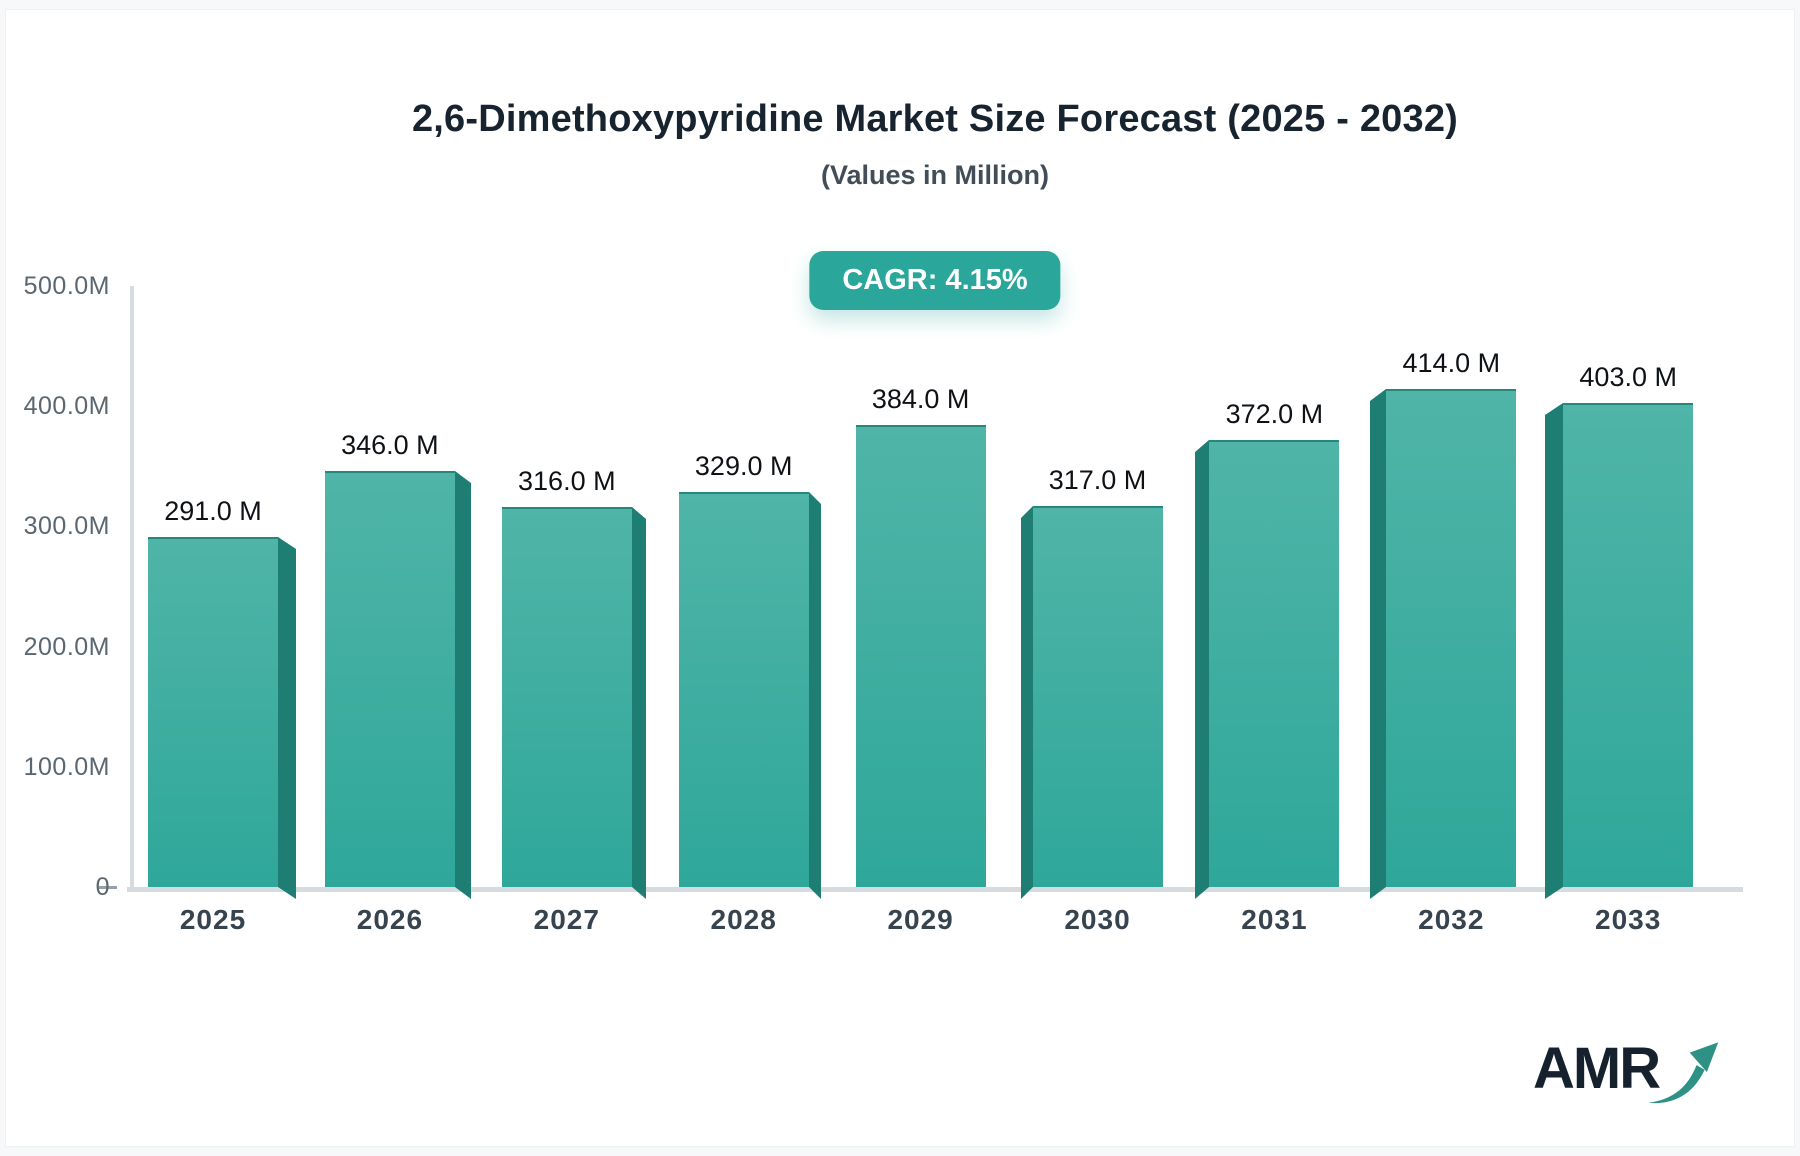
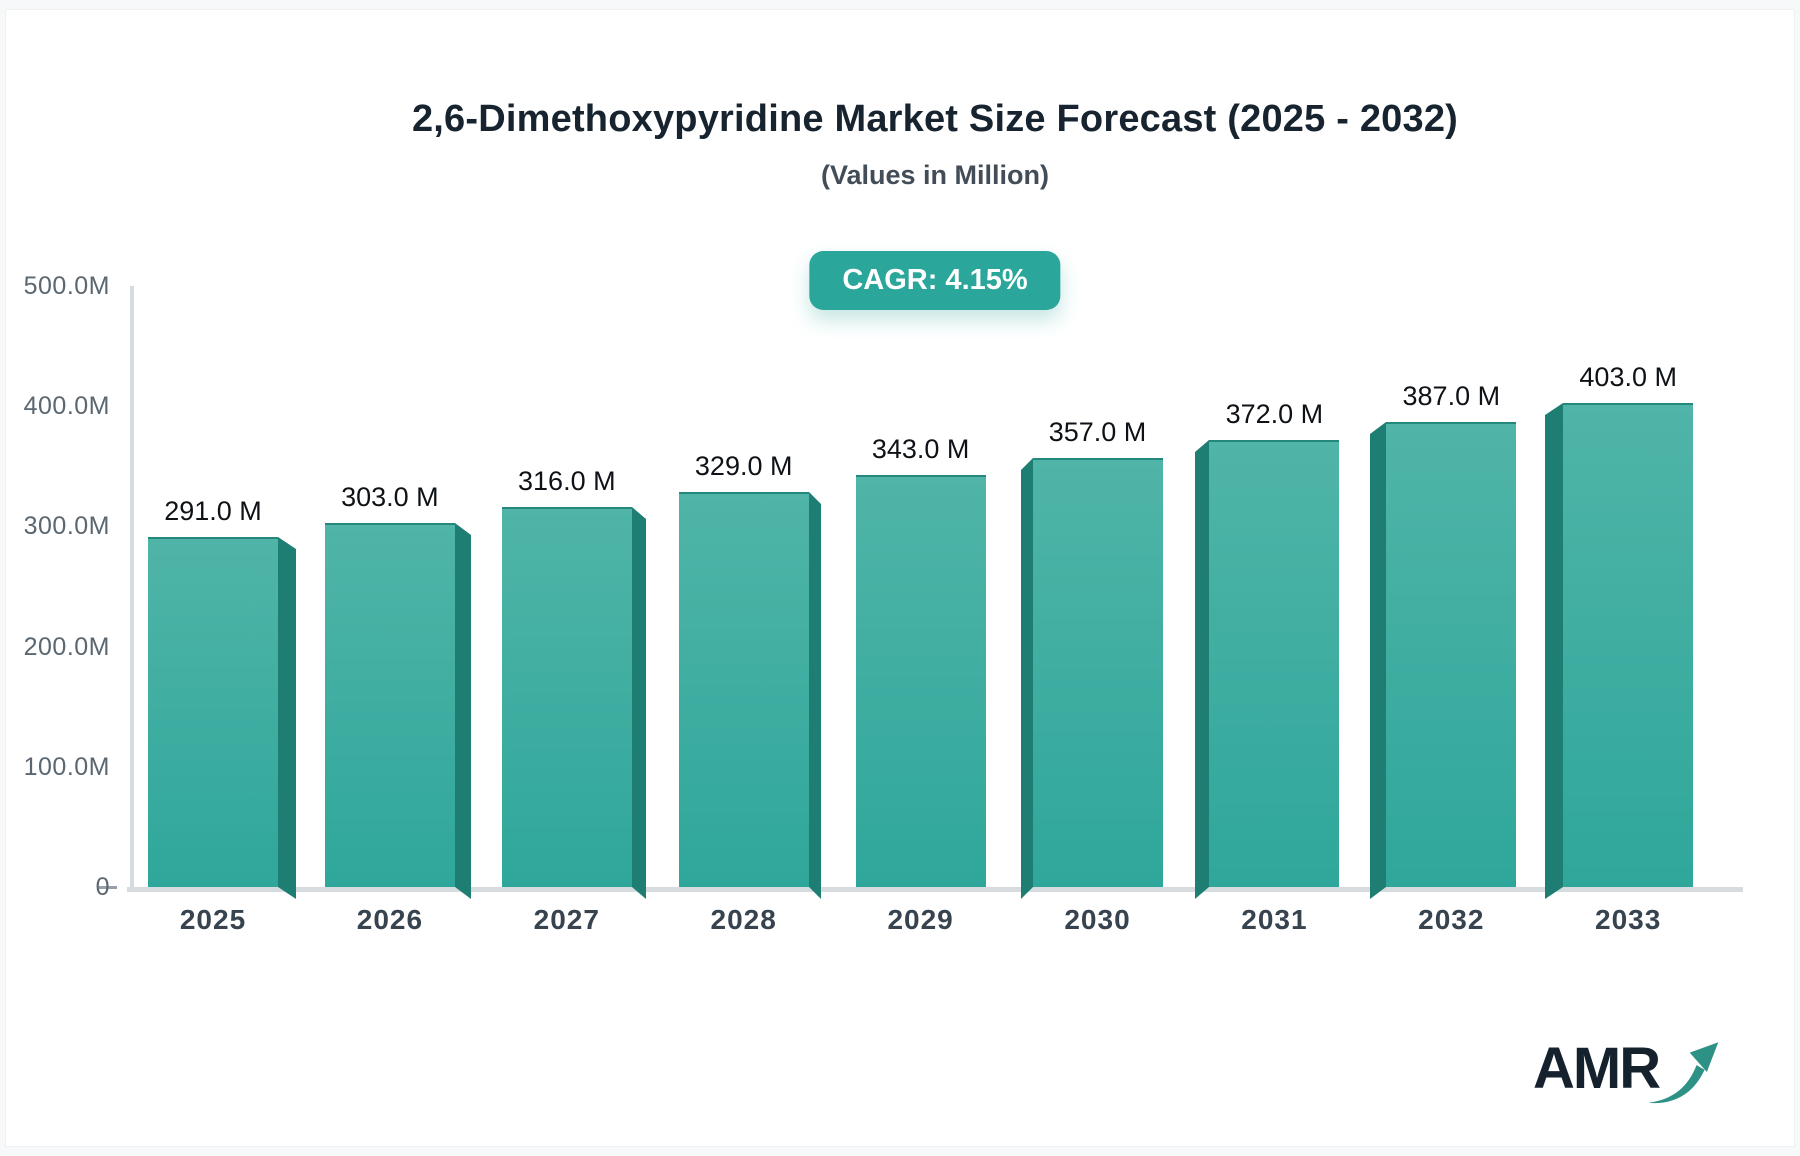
2026: 346.0 -> 303.0
2029: 384.0 -> 343.0
2030: 317.0 -> 357.0
2032: 414.0 -> 387.0
